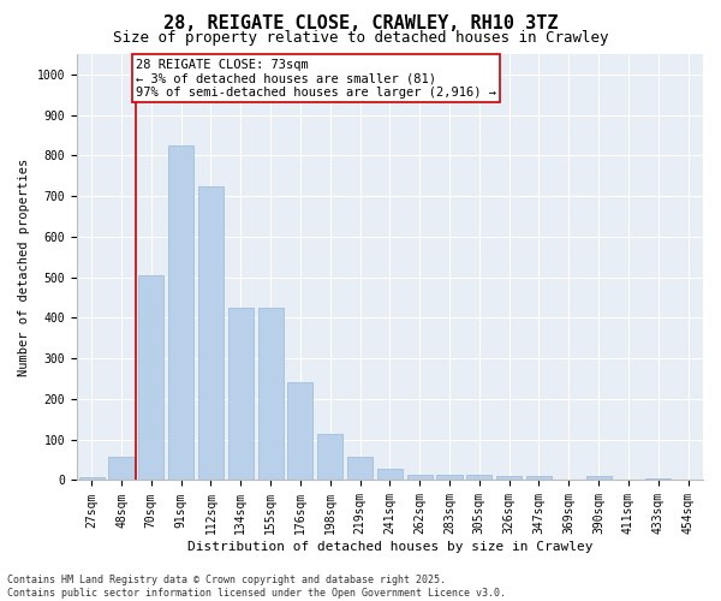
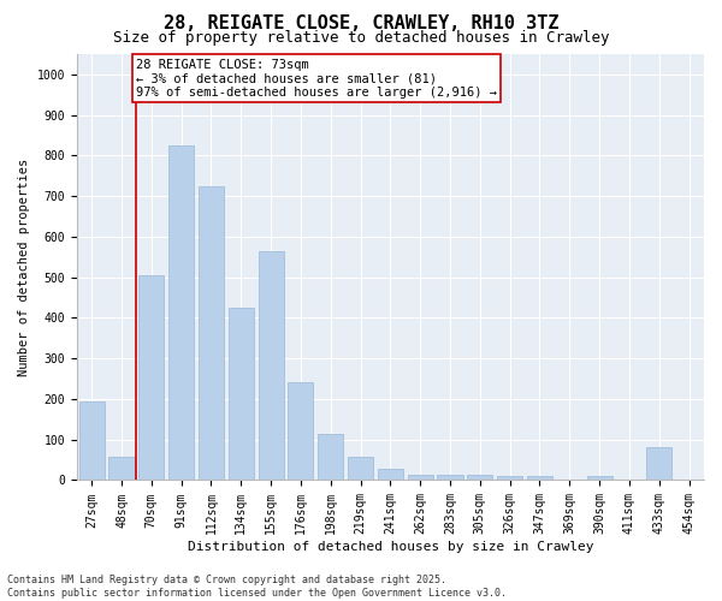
27sqm: 8 -> 195
155sqm: 425 -> 565
433sqm: 5 -> 80
